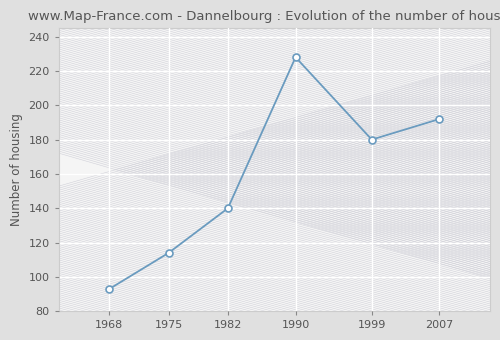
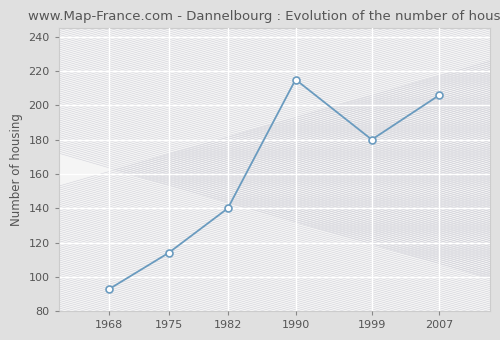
1990: 228 -> 215
2007: 192 -> 206
